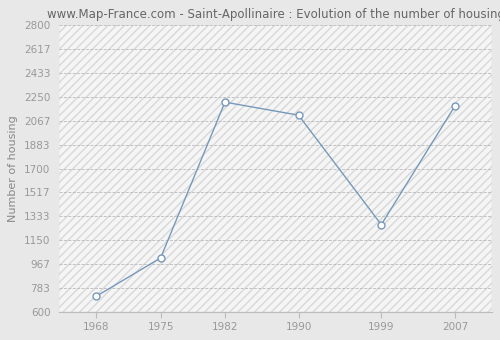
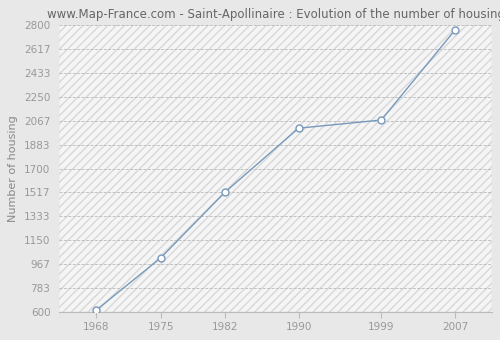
1968: 720 -> 610
1982: 2210 -> 1520
1990: 2110 -> 2010
1999: 1270 -> 2070
2007: 2180 -> 2760
